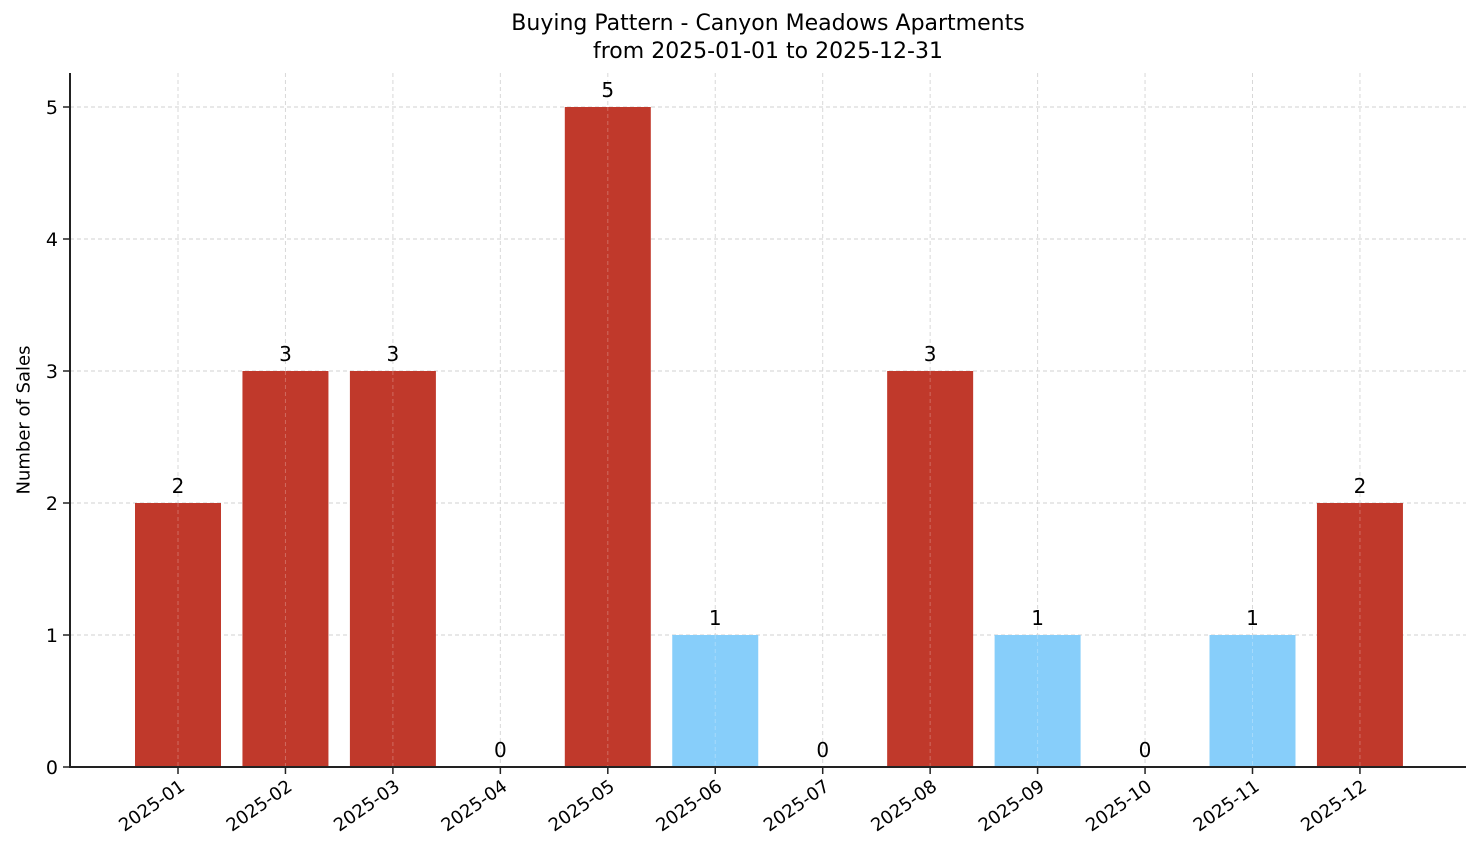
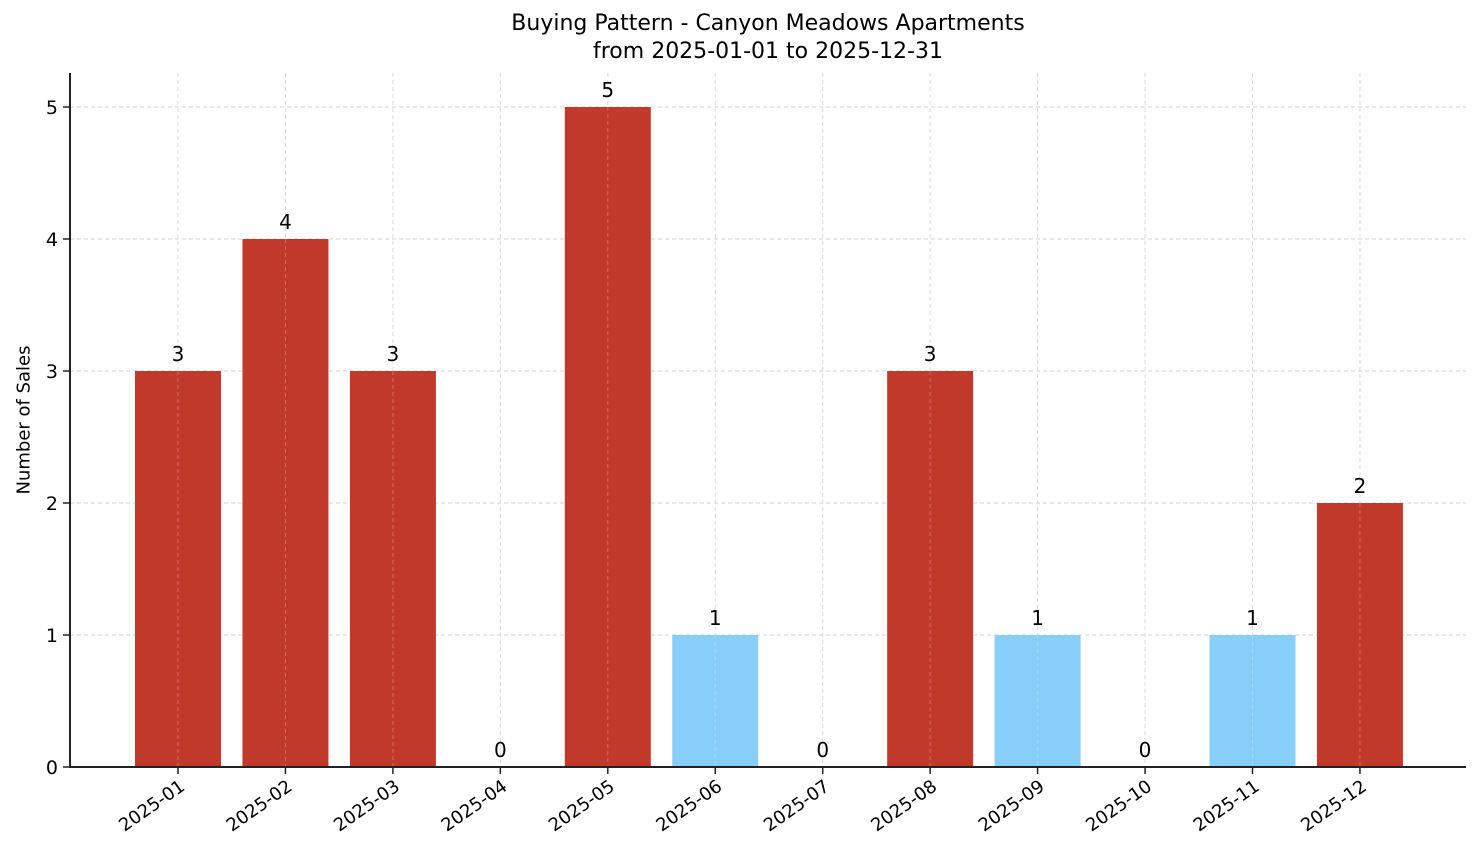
2025-01: 2 -> 3
2025-02: 3 -> 4
